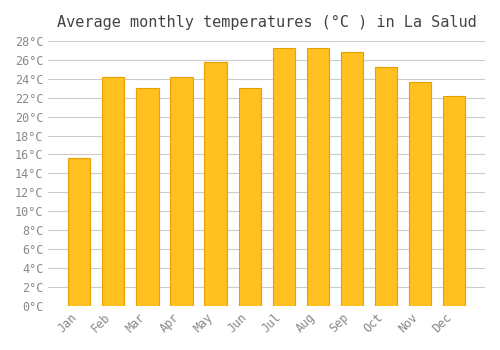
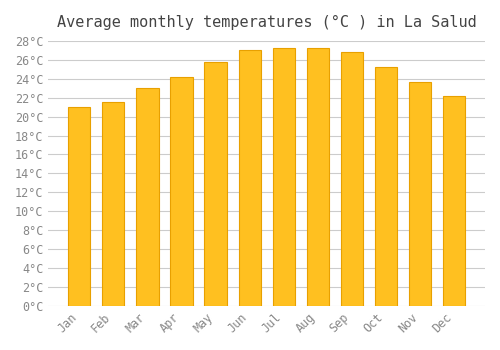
Jan: 15.6°C -> 21.0°C
Feb: 24.2°C -> 21.5°C
Jun: 23.0°C -> 27.0°C
